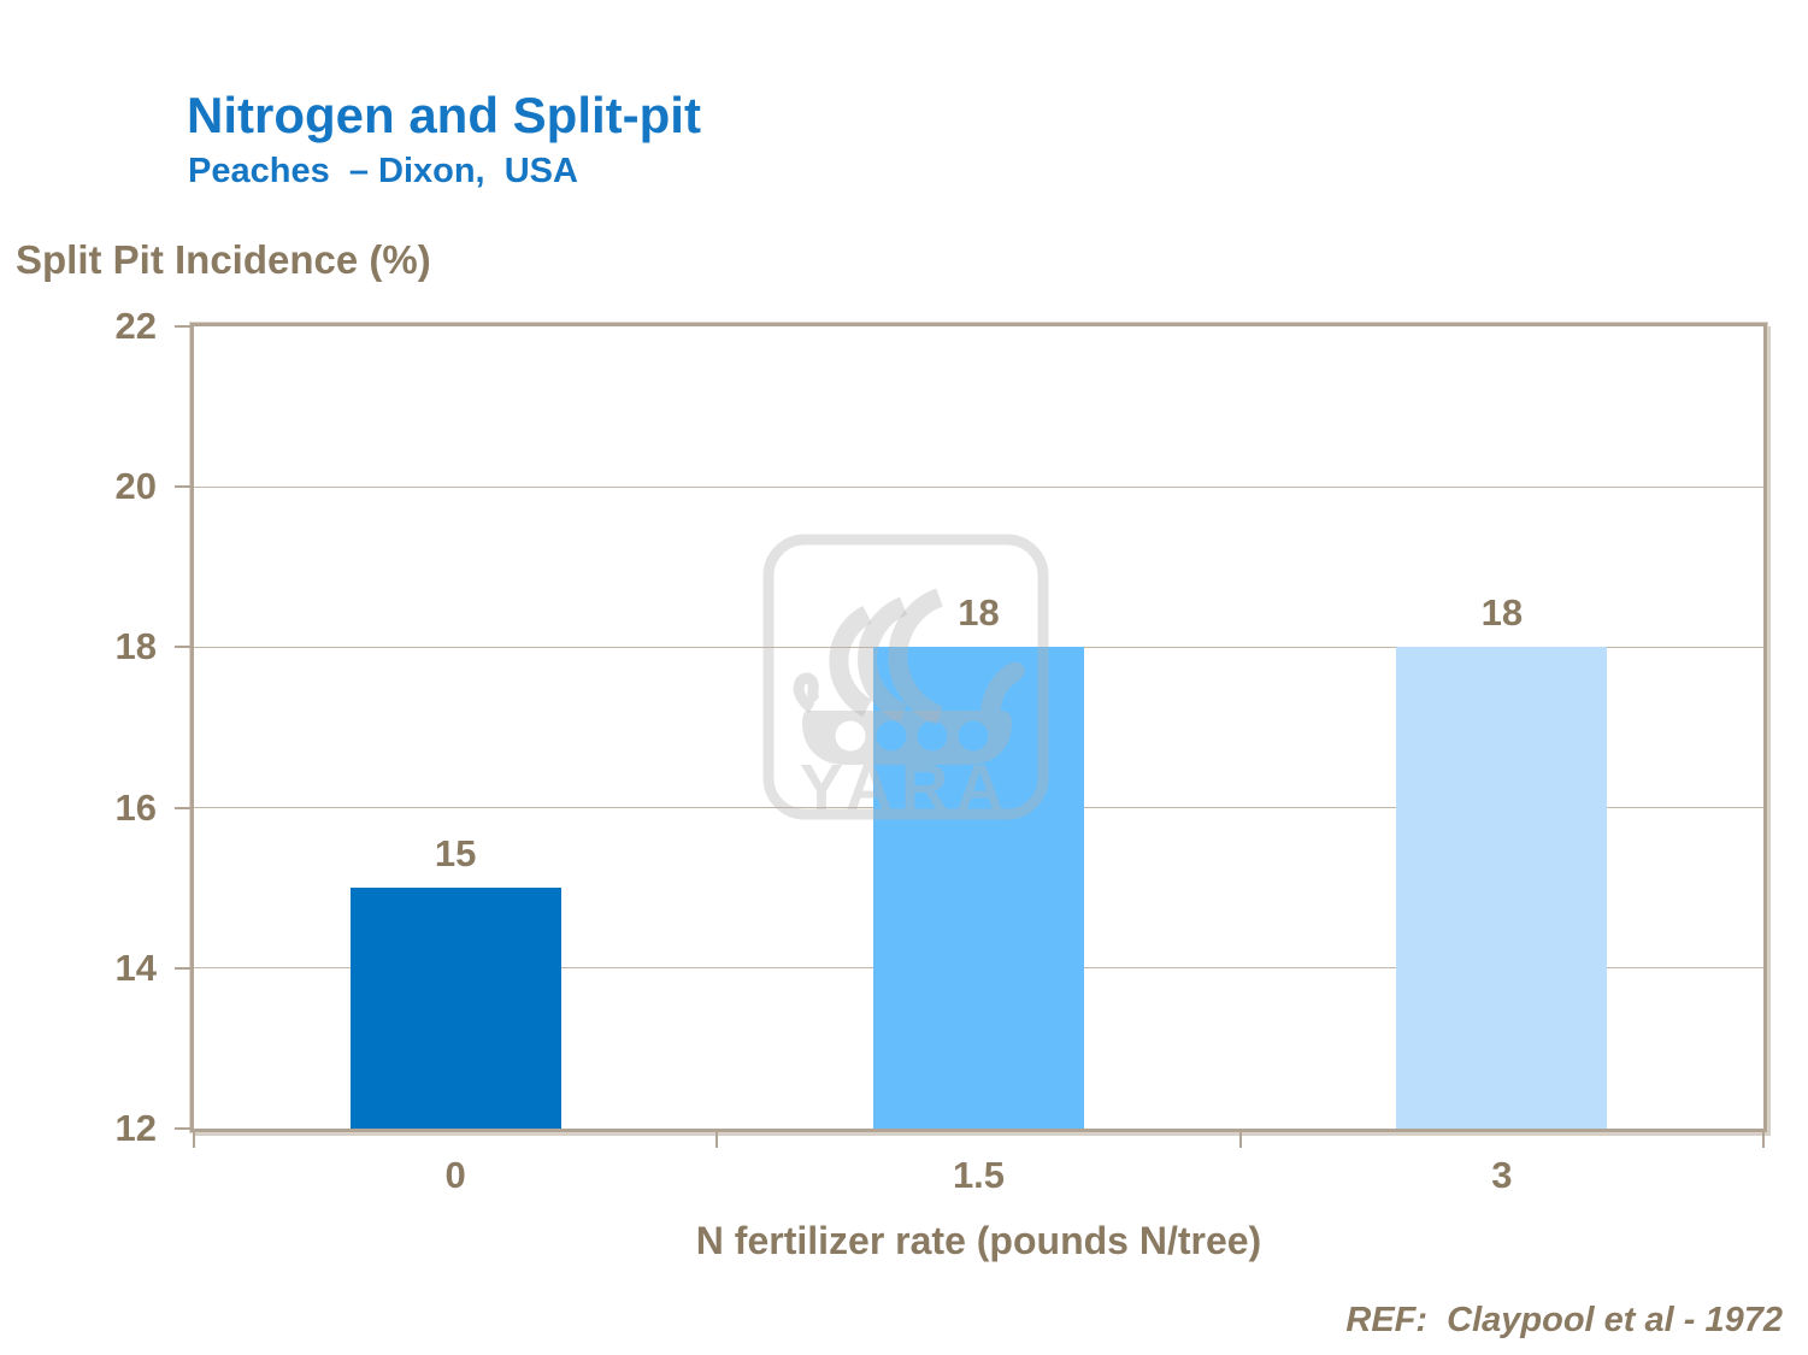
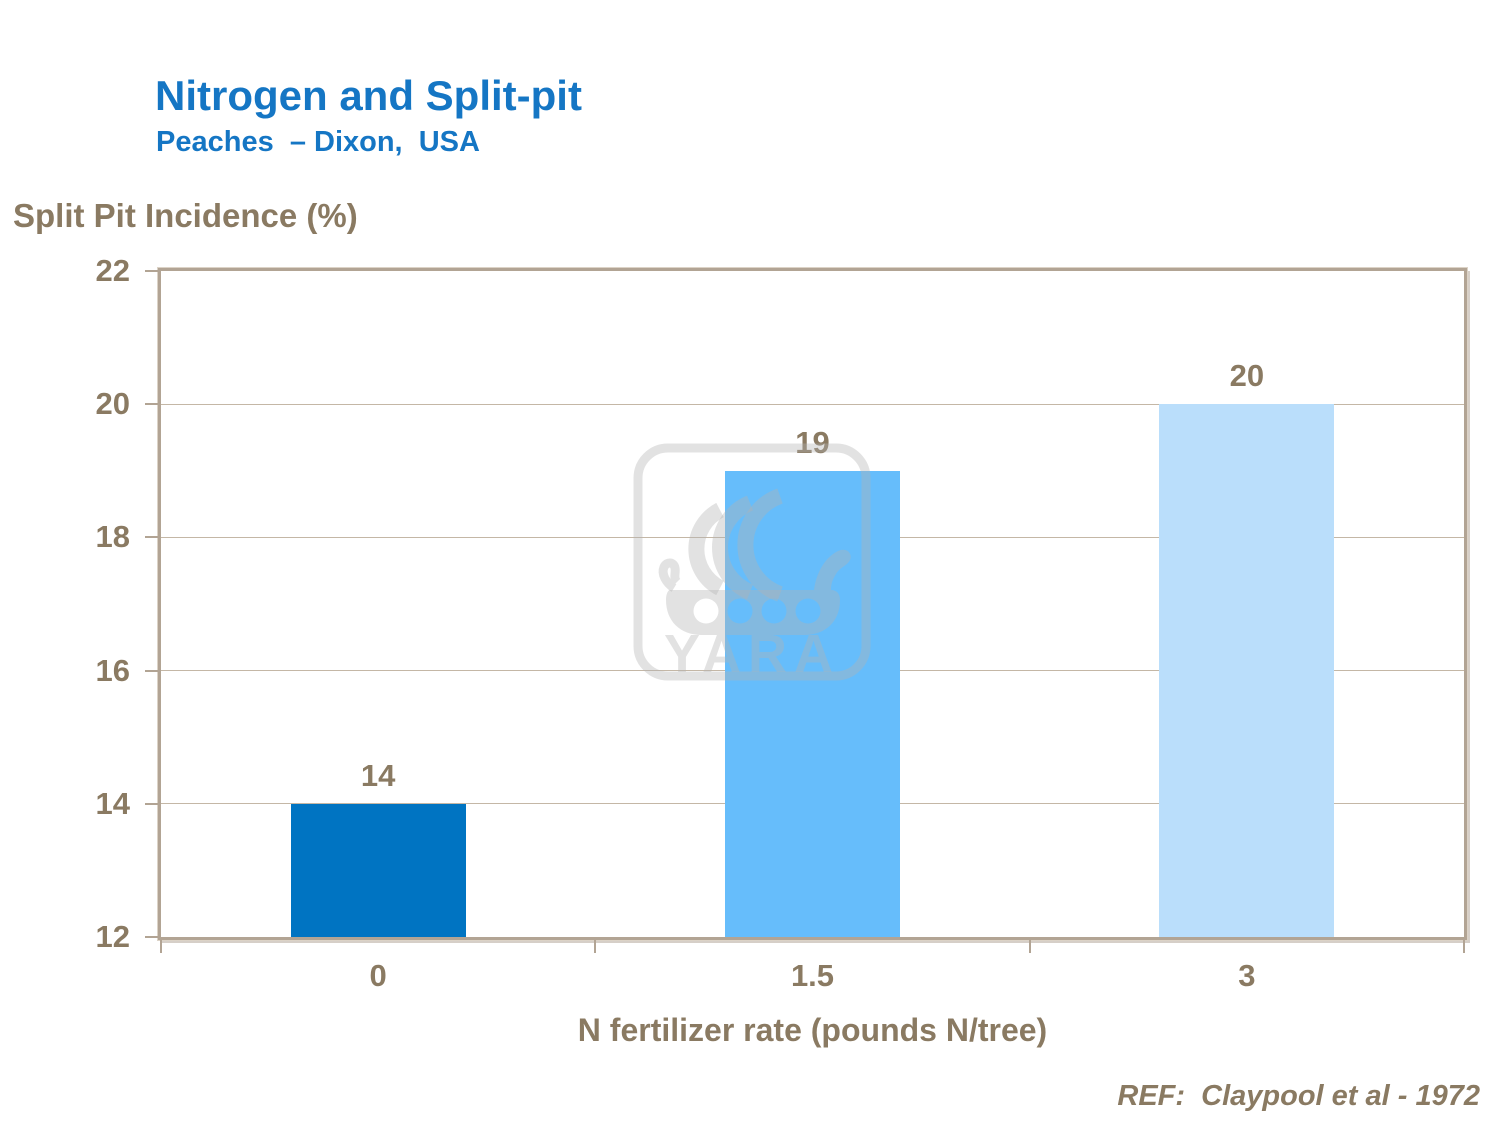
0: 15 -> 14
1.5: 18 -> 19
3: 18 -> 20
